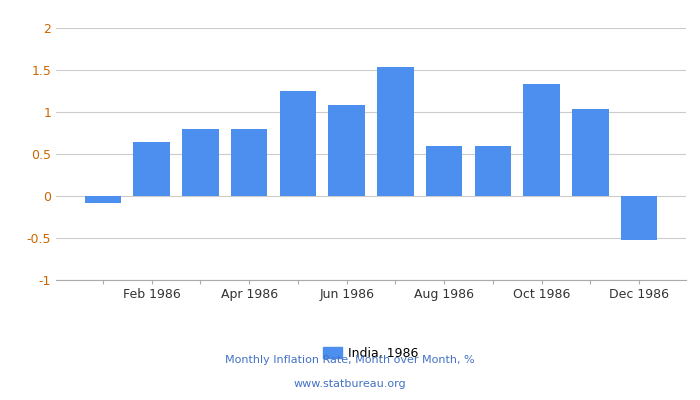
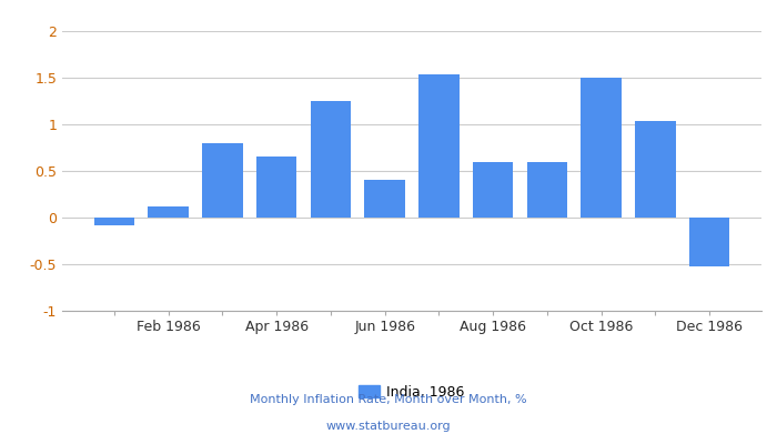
Feb 1986: 0.64 -> 0.12
Apr 1986: 0.80 -> 0.66
Jun 1986: 1.08 -> 0.40
Oct 1986: 1.33 -> 1.50
